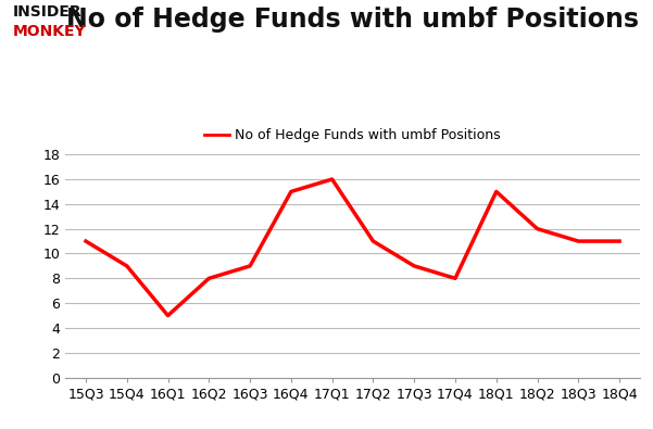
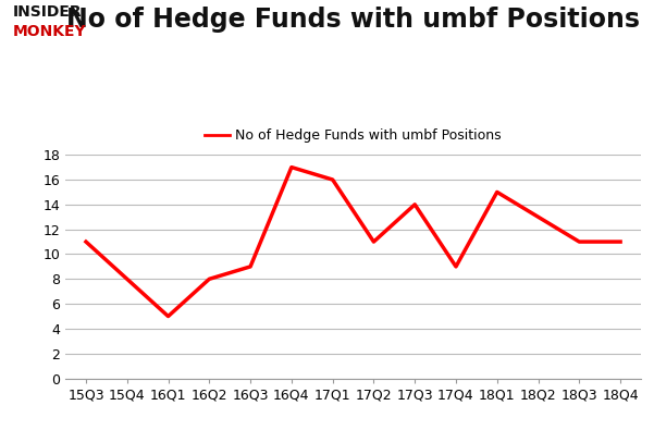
15Q4: 9 -> 8
16Q4: 15 -> 17
17Q3: 9 -> 14
17Q4: 8 -> 9
18Q2: 12 -> 13
